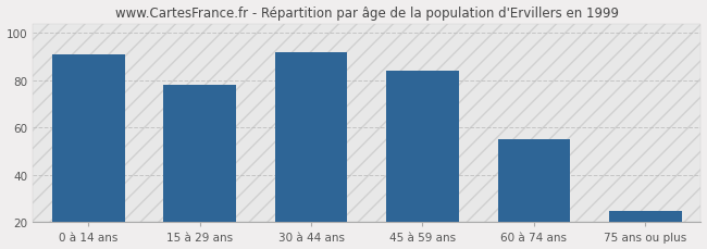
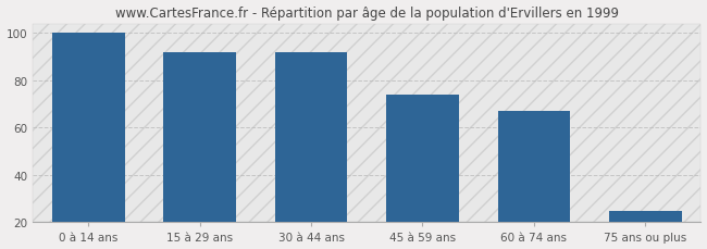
0 à 14 ans: 91 -> 100
15 à 29 ans: 78 -> 92
45 à 59 ans: 84 -> 74
60 à 74 ans: 55 -> 67
